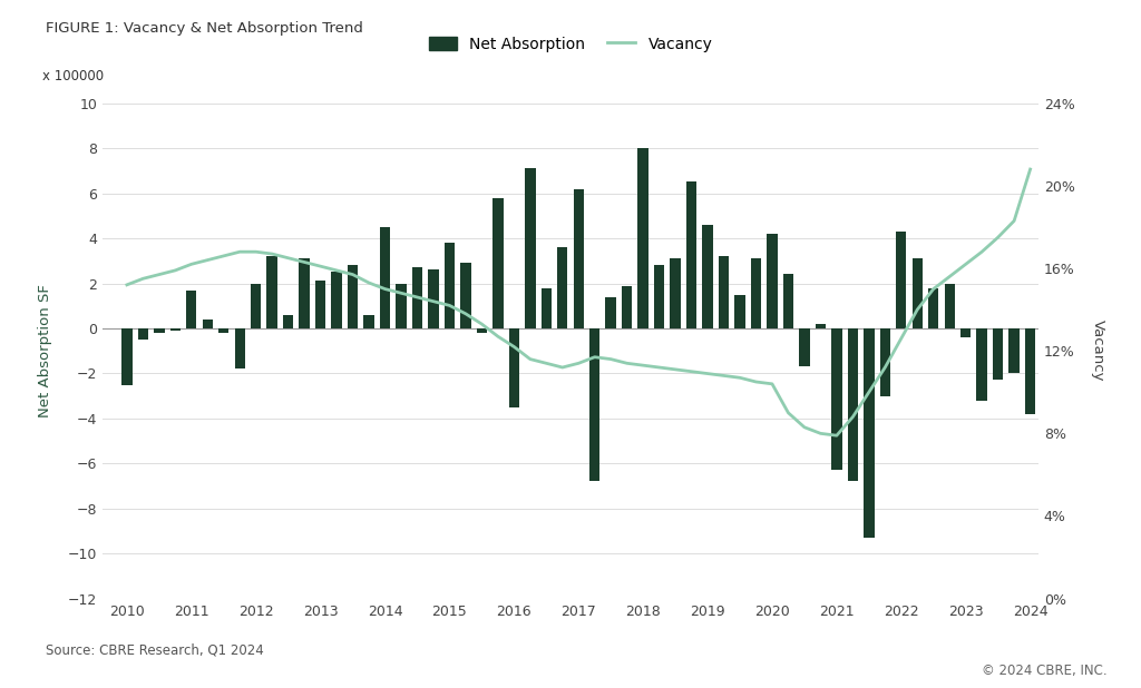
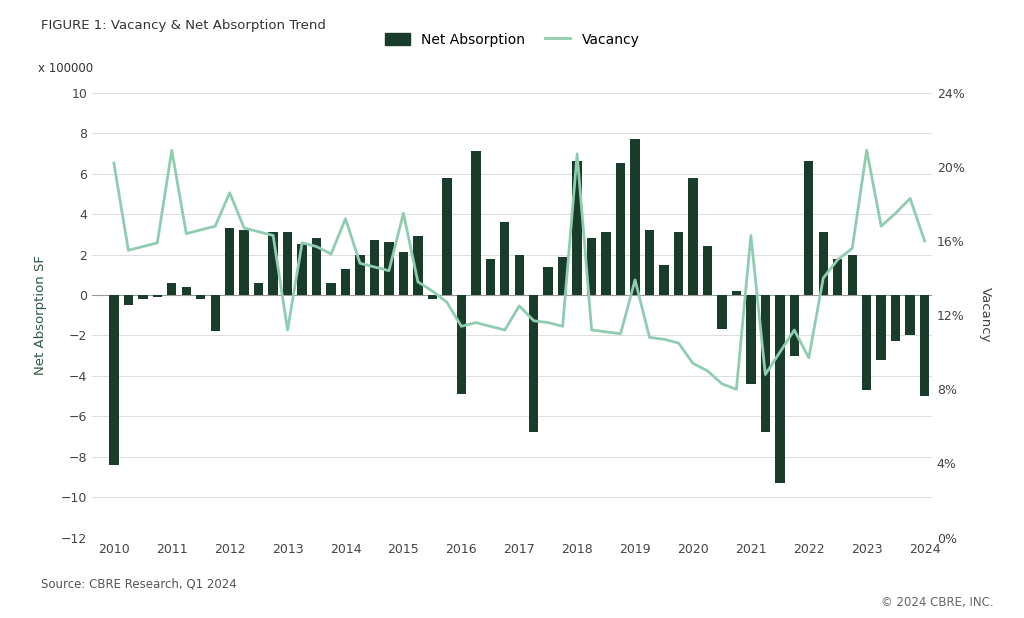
Net Absorption/2010: -2.5 -> -8.4
Vacancy/2010: 15.2% -> 20.2%
Net Absorption/2011: 1.7 -> 0.6
Vacancy/2011: 16.2% -> 20.9%
Net Absorption/2012: 2.0 -> 3.3
Vacancy/2012: 16.8% -> 18.6%
Net Absorption/2013: 2.1 -> 3.1
Vacancy/2013: 16.1% -> 11.2%
Net Absorption/2014: 4.5 -> 1.3
Vacancy/2014: 15.0% -> 17.2%
Net Absorption/2015: 3.8 -> 2.1
Vacancy/2015: 14.2% -> 17.5%
Net Absorption/2016: -3.5 -> -4.9
Vacancy/2016: 12.2% -> 11.4%
Net Absorption/2017: 6.2 -> 2.0
Vacancy/2017: 11.4% -> 12.5%
Net Absorption/2018: 8.0 -> 6.6
Vacancy/2018: 11.3% -> 20.7%
Net Absorption/2019: 4.6 -> 7.7
Vacancy/2019: 10.9% -> 13.9%
Net Absorption/2020: 4.2 -> 5.8
Vacancy/2020: 10.4% -> 9.4%
Net Absorption/2021: -6.3 -> -4.4
Vacancy/2021: 7.9% -> 16.3%
Net Absorption/2022: 4.3 -> 6.6
Vacancy/2022: 12.6% -> 9.7%
Net Absorption/2023: -0.4 -> -4.7
Vacancy/2023: 16.2% -> 20.9%
Net Absorption/2024: -3.8 -> -5.0
Vacancy/2024: 20.8% -> 16.0%
